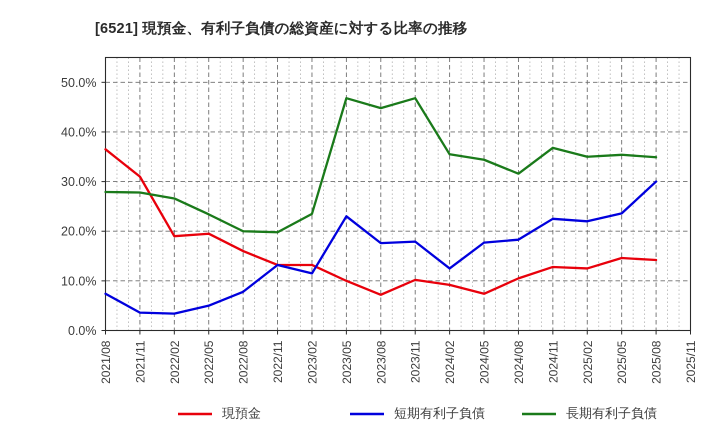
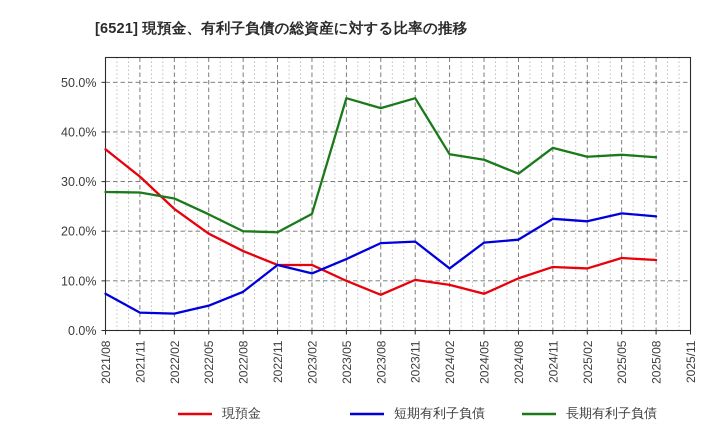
現預金/2022/02: 19% -> 24%
短期有利子負債/2023/05: 23% -> 14%
短期有利子負債/2025/08: 30% -> 23%
